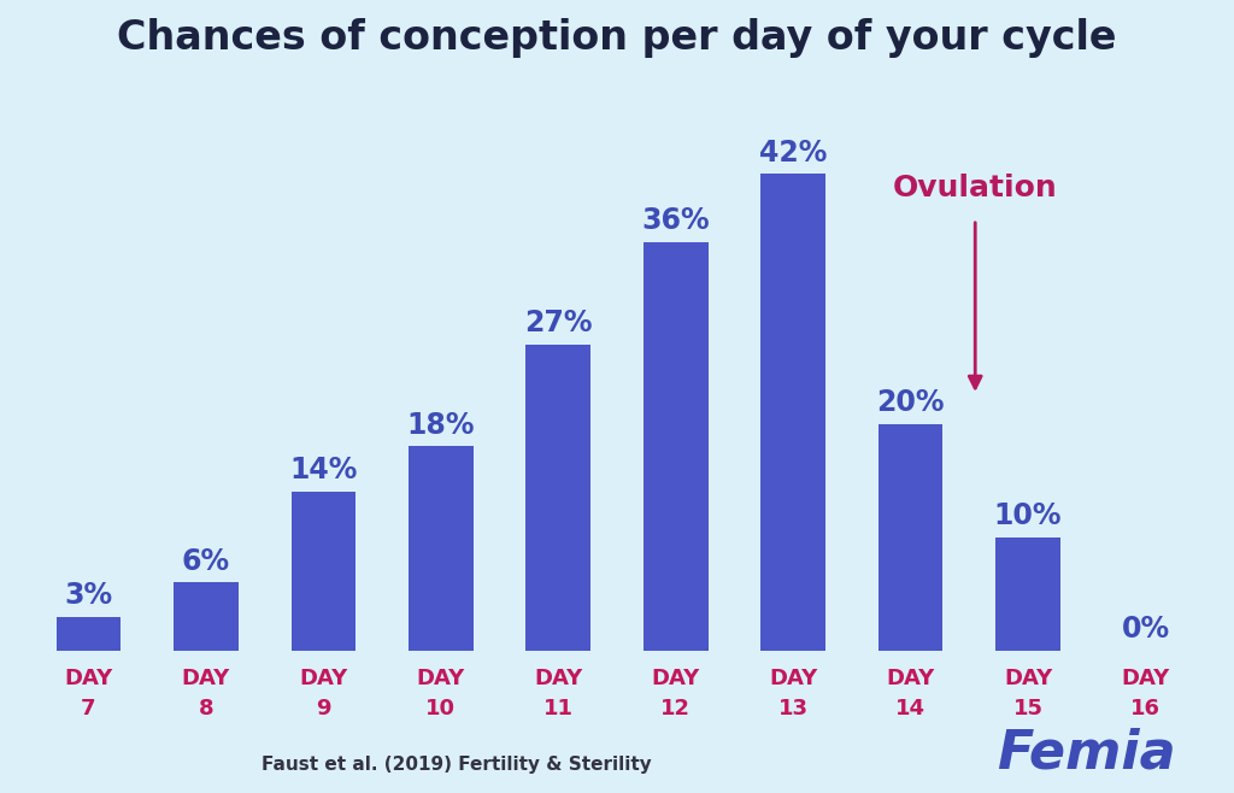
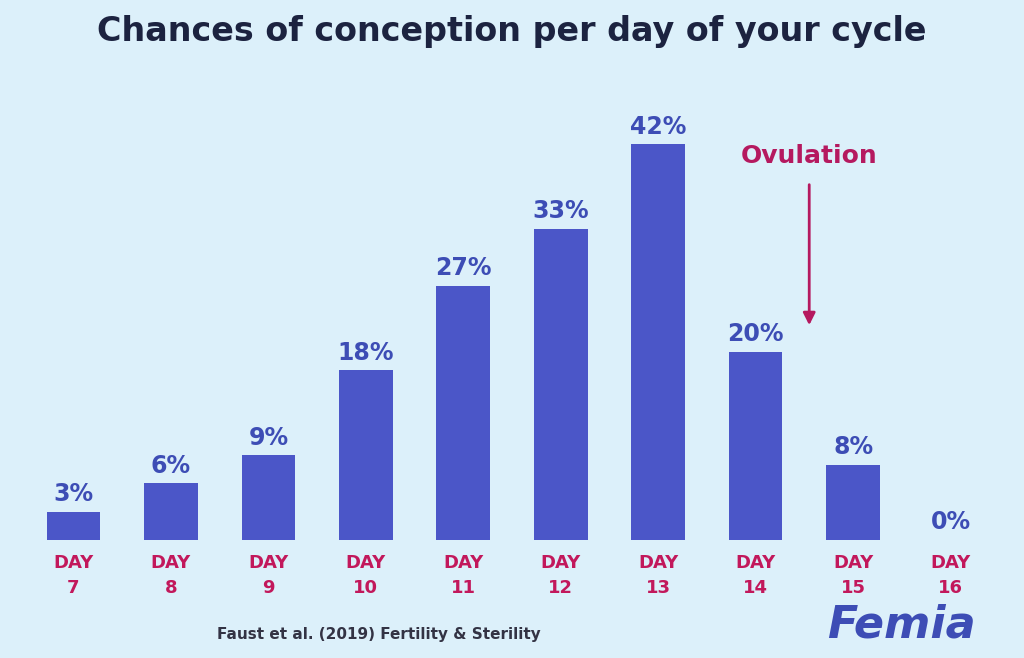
DAY 9: 14% -> 9%
DAY 12: 36% -> 33%
DAY 15: 10% -> 8%
